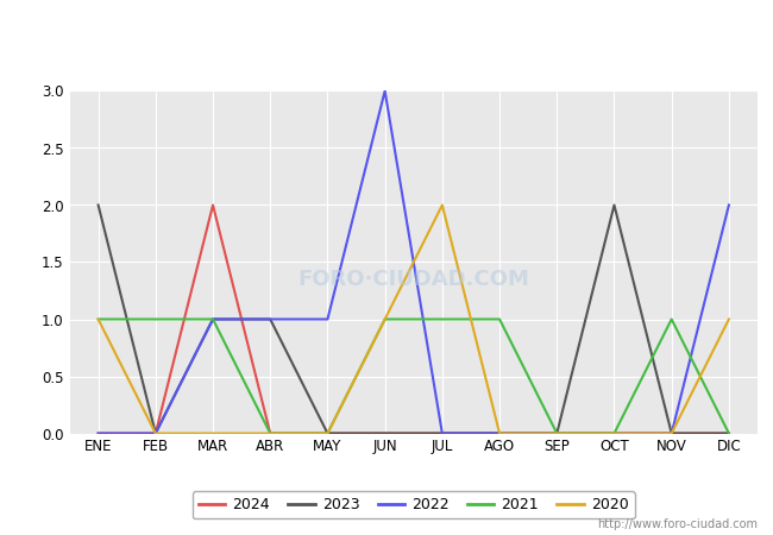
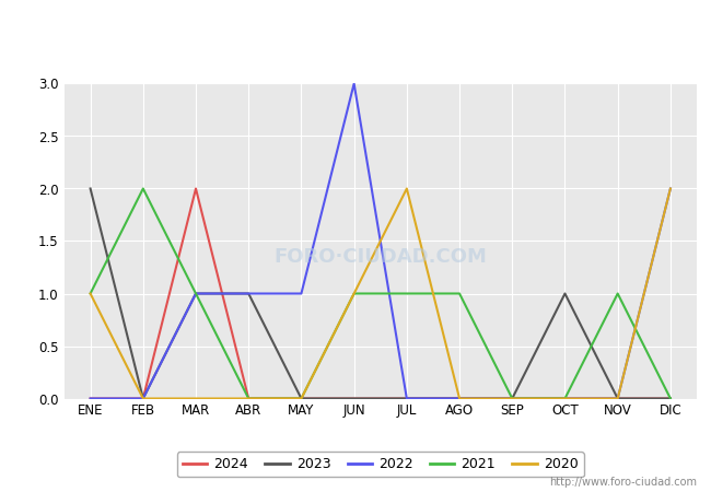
2021/FEB: 1 -> 2
2023/OCT: 2 -> 1
2020/DIC: 1 -> 2
